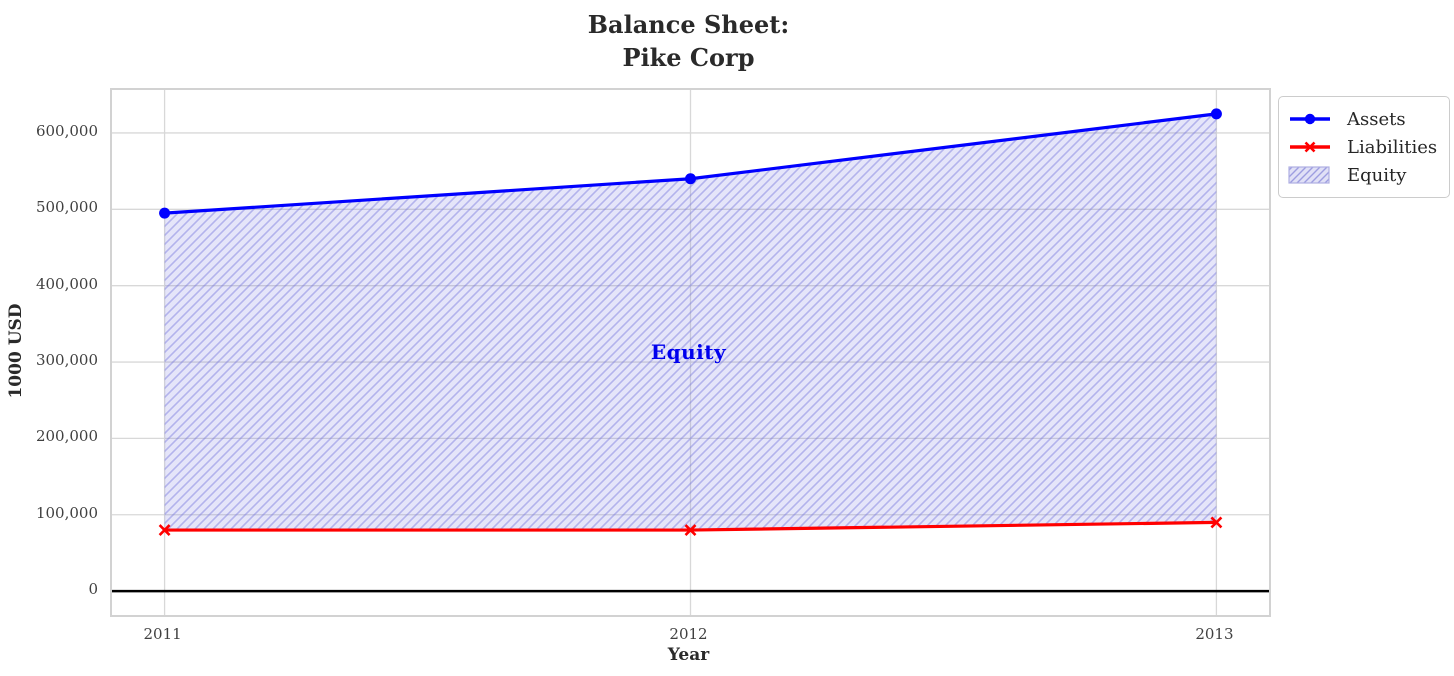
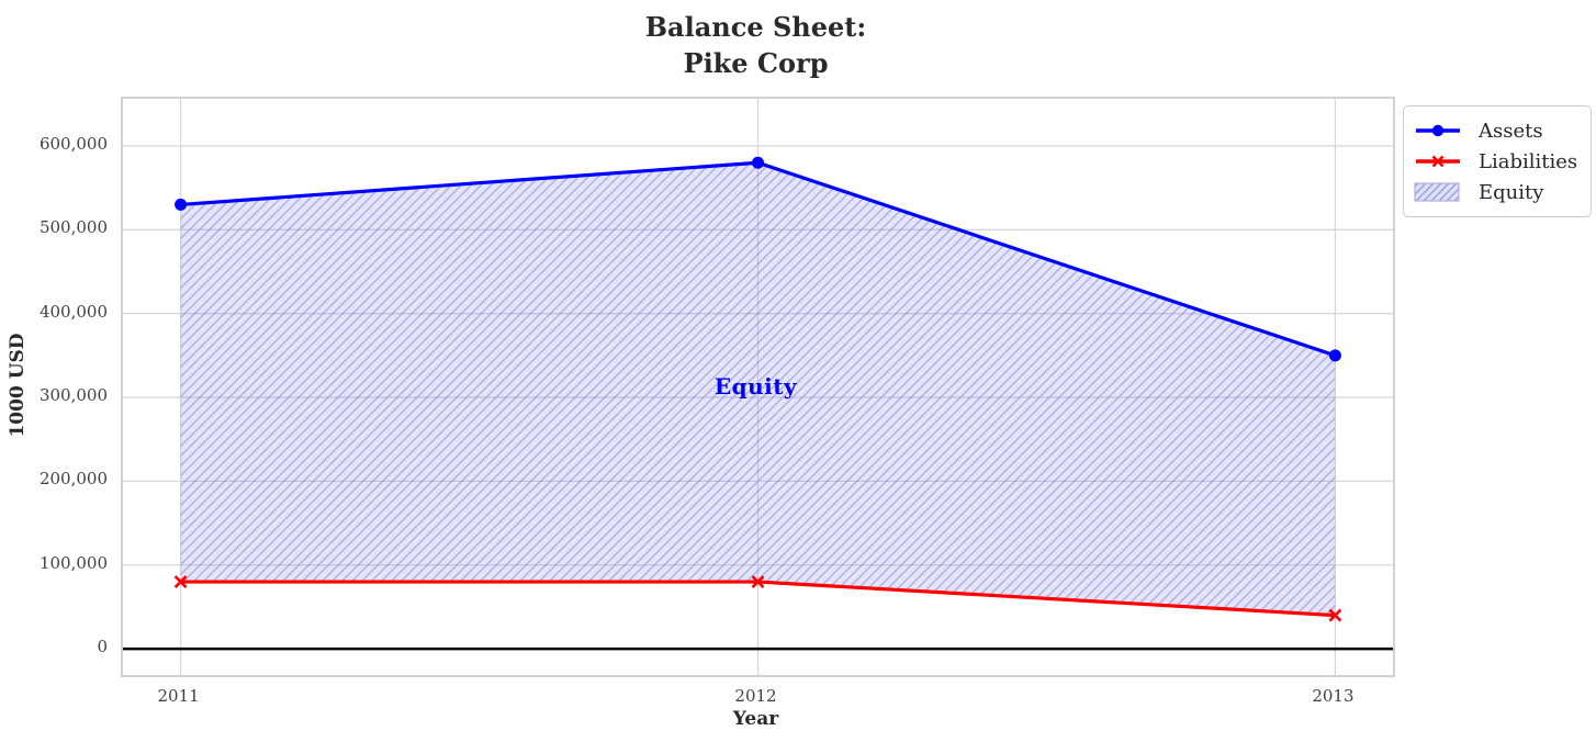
Assets/2011: 500000 -> 530000
Assets/2012: 540000 -> 580000
Assets/2013: 620000 -> 350000
Liabilities/2013: 90000 -> 40000
